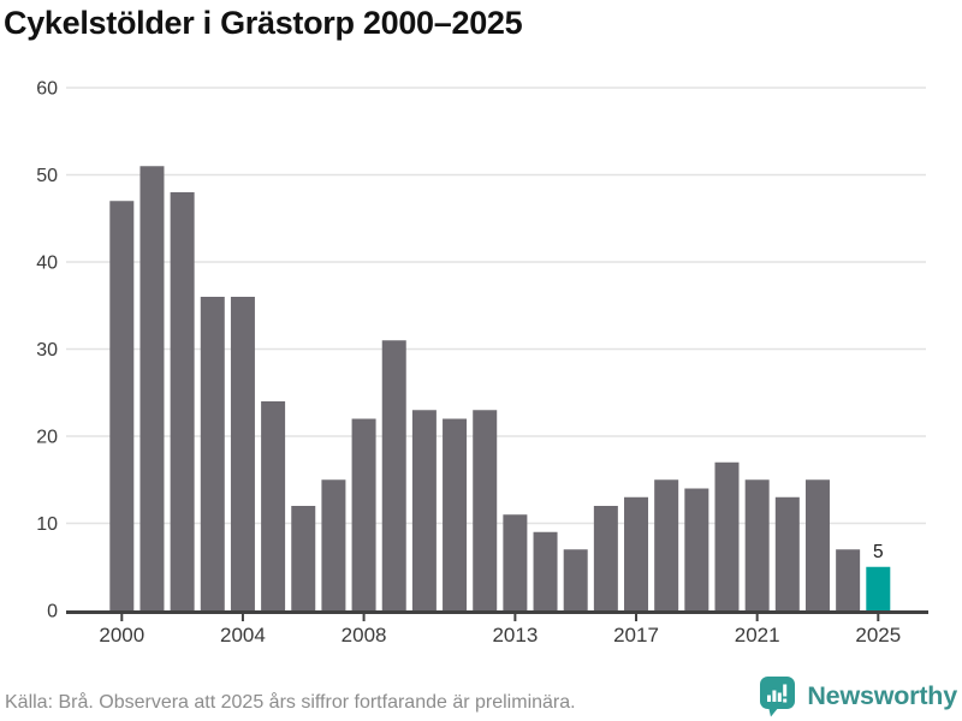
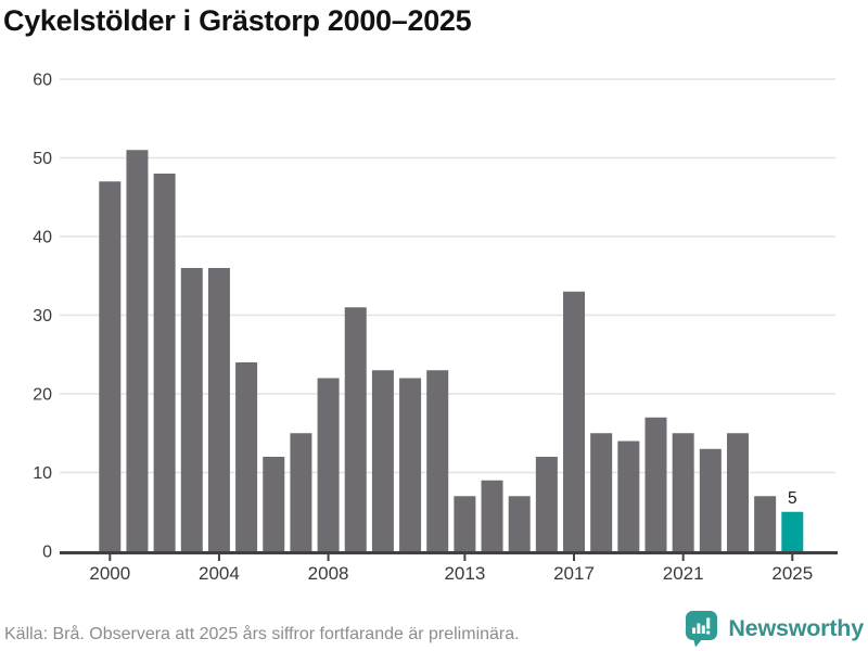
2013: 11 -> 7
2017: 13 -> 33
